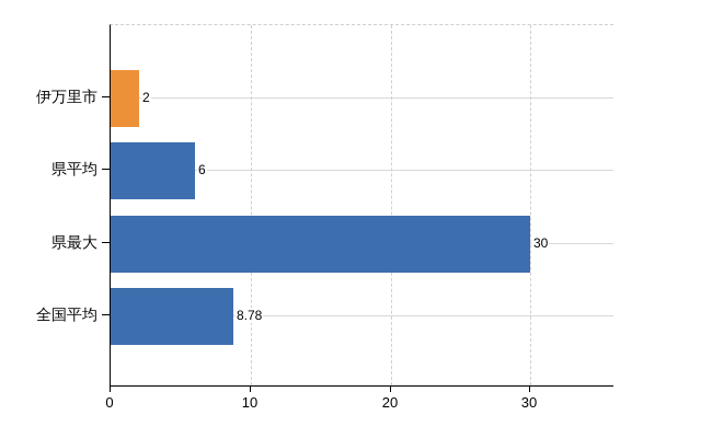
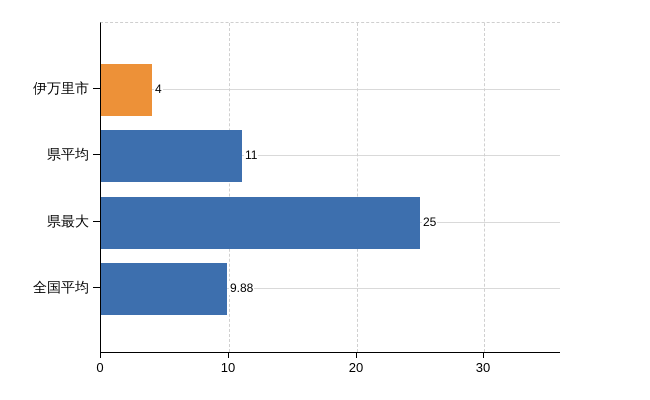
伊万里市: 2 -> 4
県平均: 6 -> 11
県最大: 30 -> 25
全国平均: 8.78 -> 9.88
